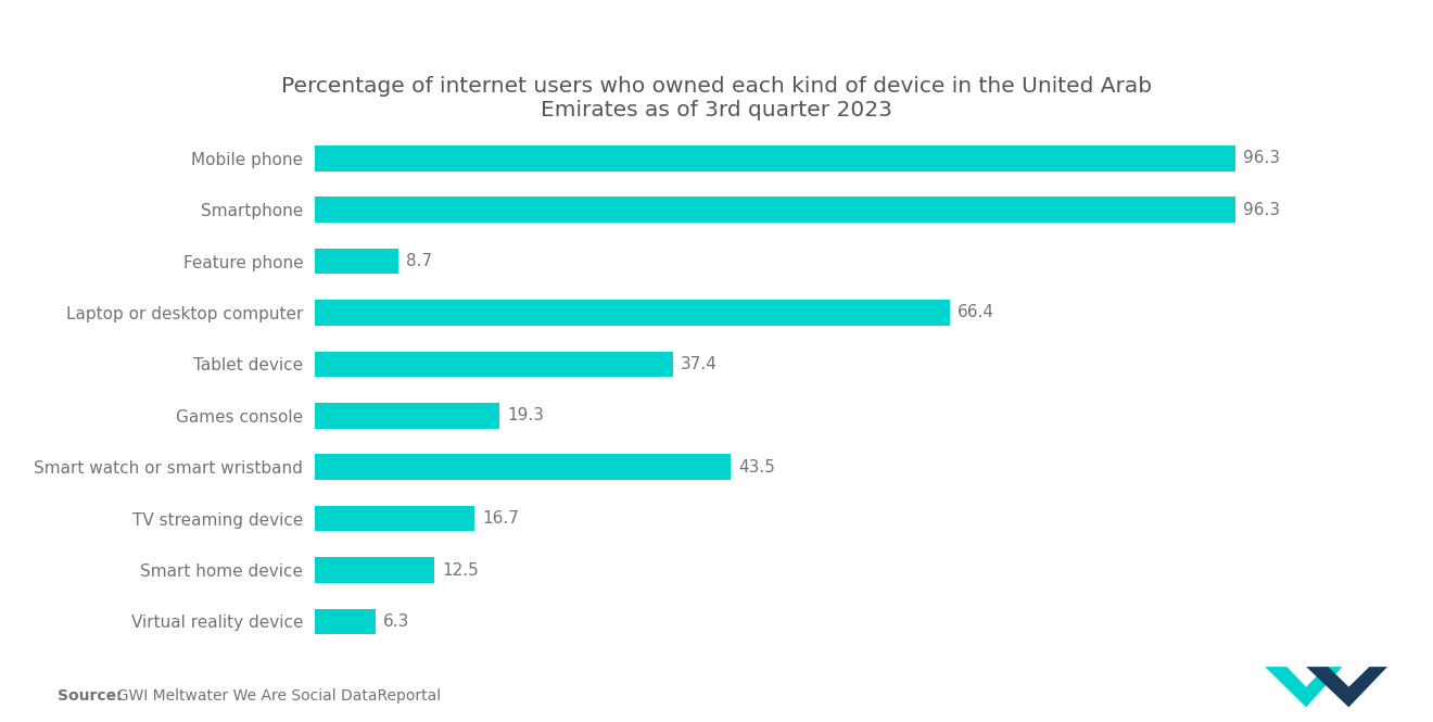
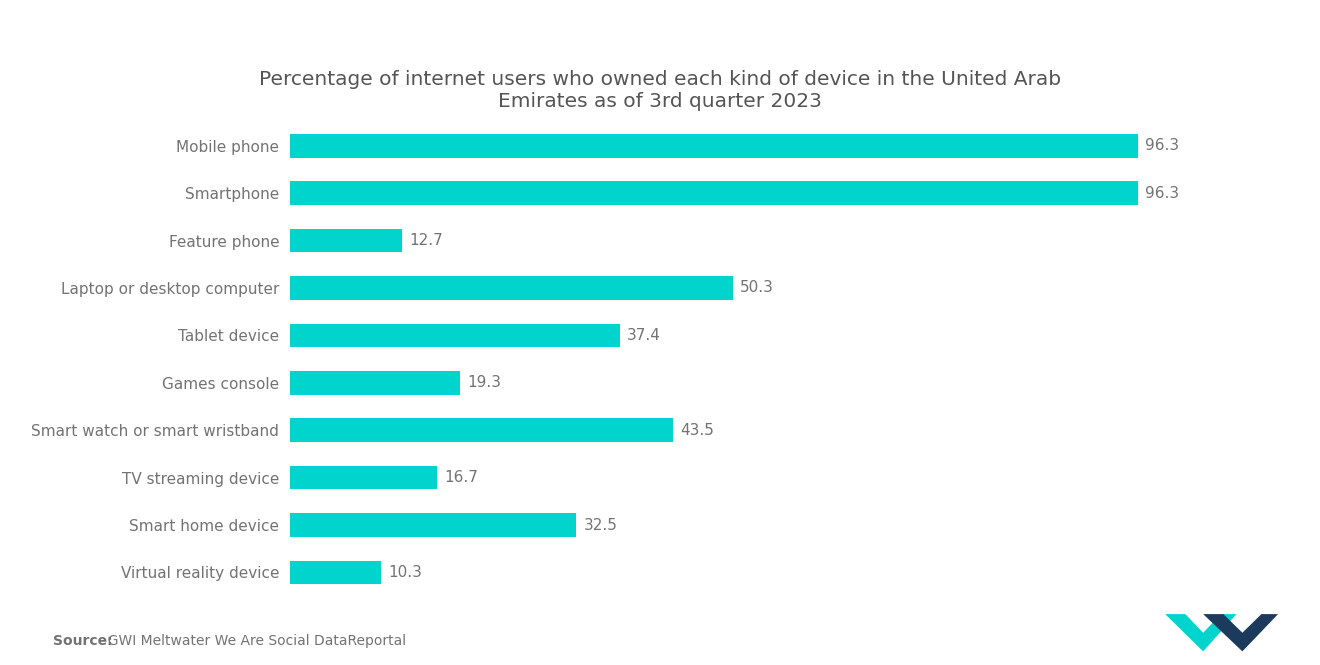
Feature phone: 8.7 -> 12.7
Laptop or desktop computer: 66.4 -> 50.3
Smart home device: 12.5 -> 32.5
Virtual reality device: 6.3 -> 10.3
